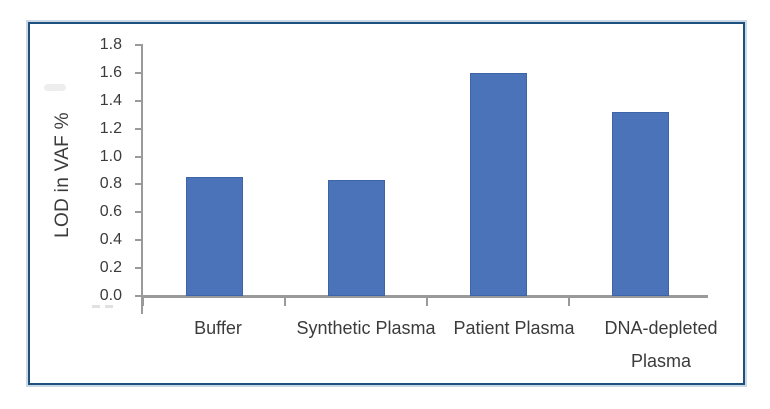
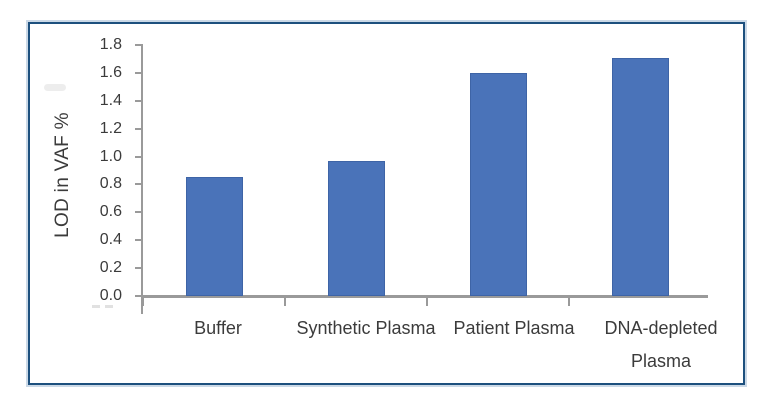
Synthetic Plasma: 0.83 -> 0.97
DNA-depleted Plasma: 1.32 -> 1.71
